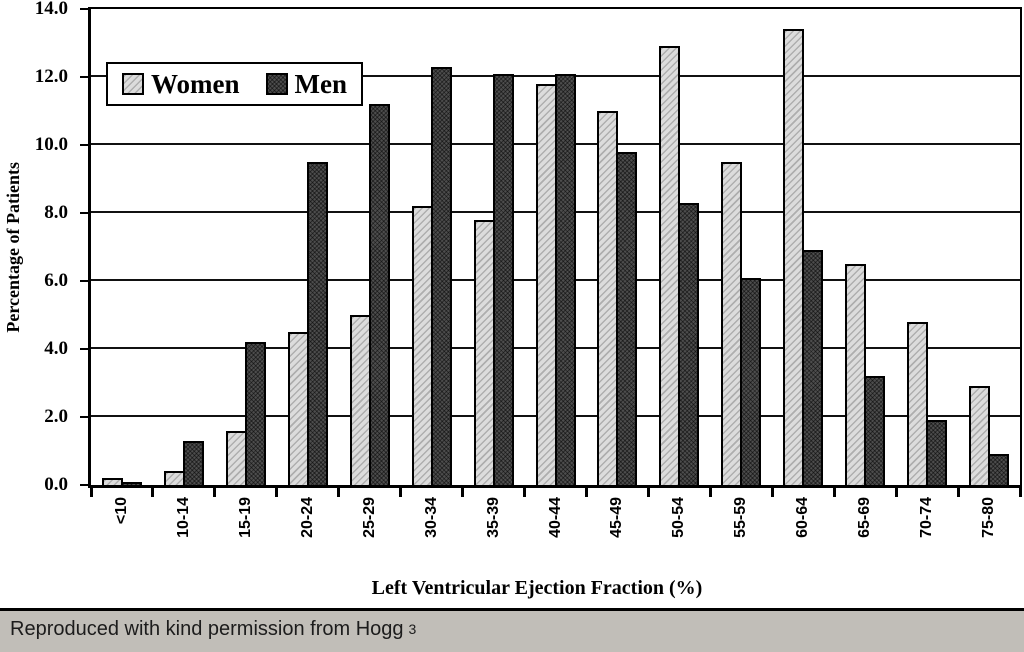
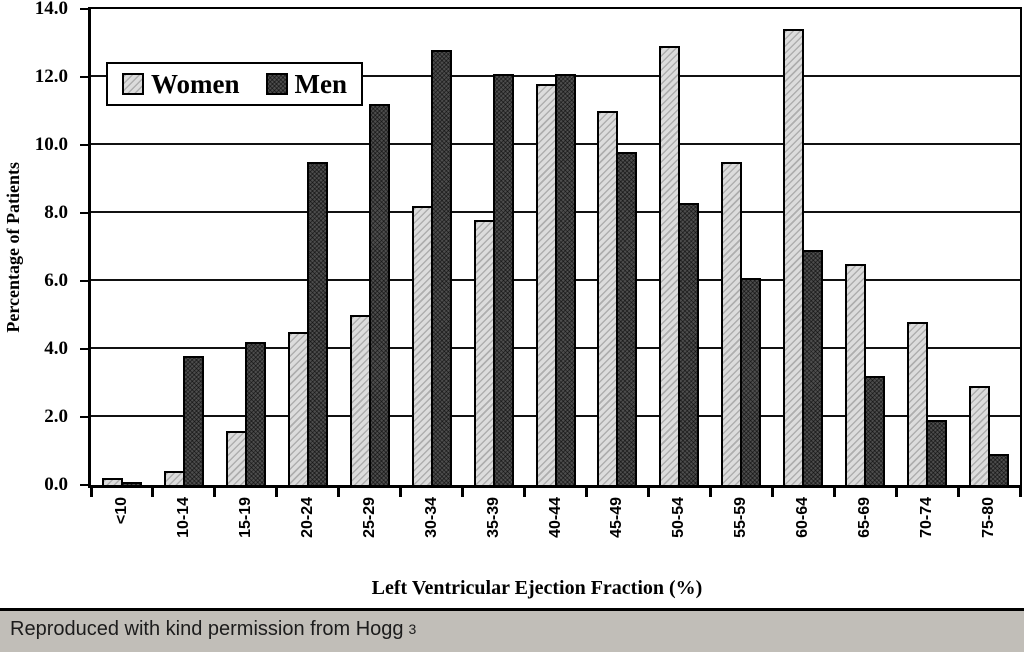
Men/10-14: 1.3 -> 3.8
Men/30-34: 12.3 -> 12.8
